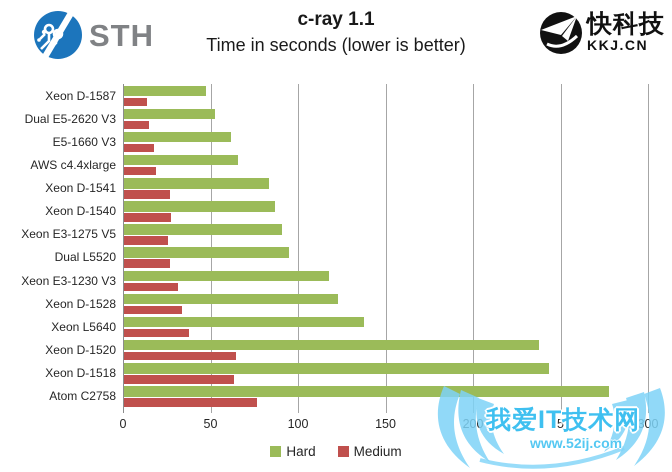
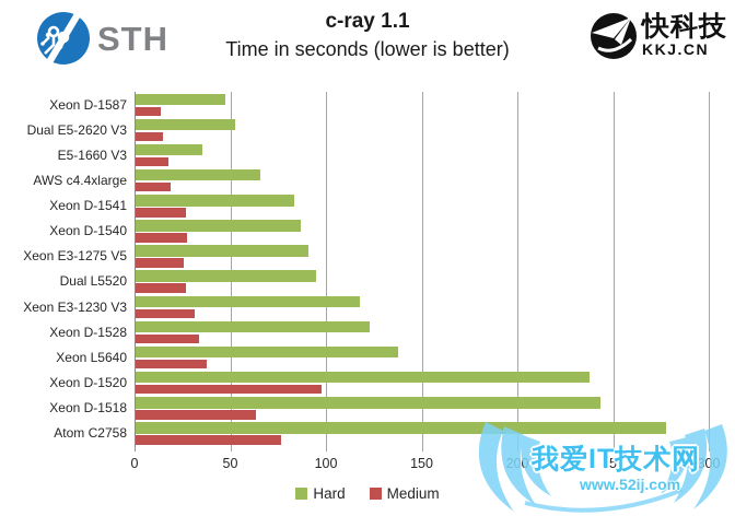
Hard/E5-1660 V3: 61 -> 35
Medium/Xeon D-1520: 64 -> 97
